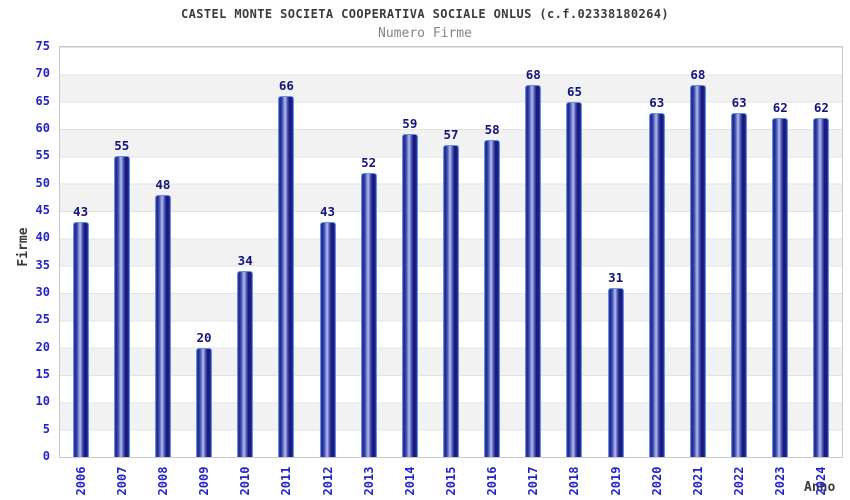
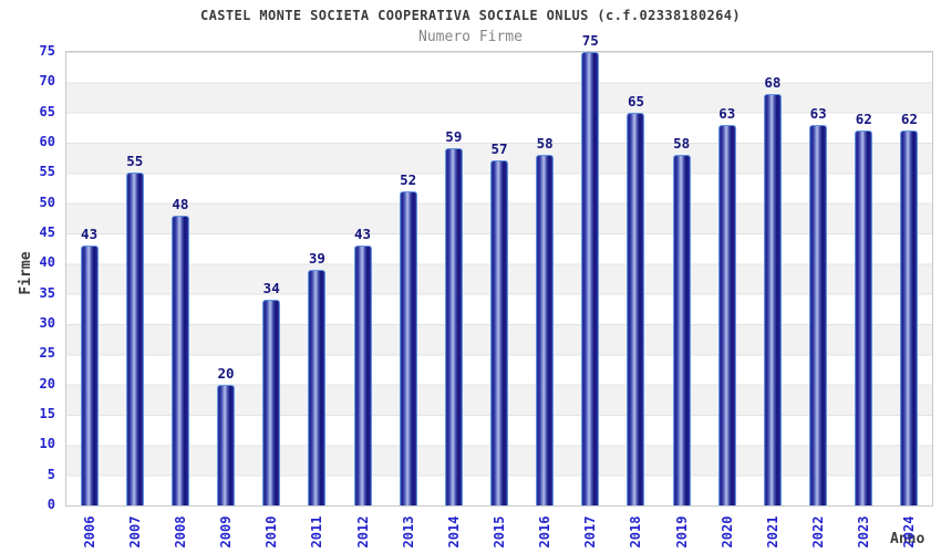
2011: 66 -> 39
2017: 68 -> 75
2019: 31 -> 58
